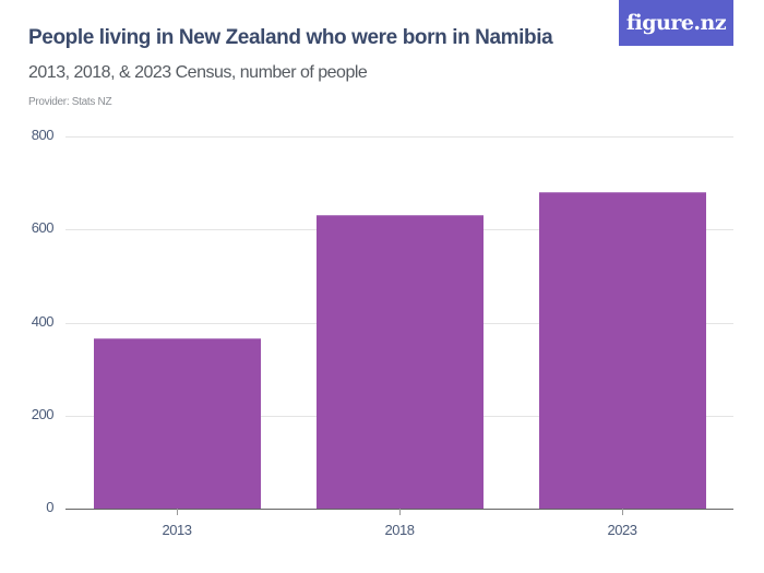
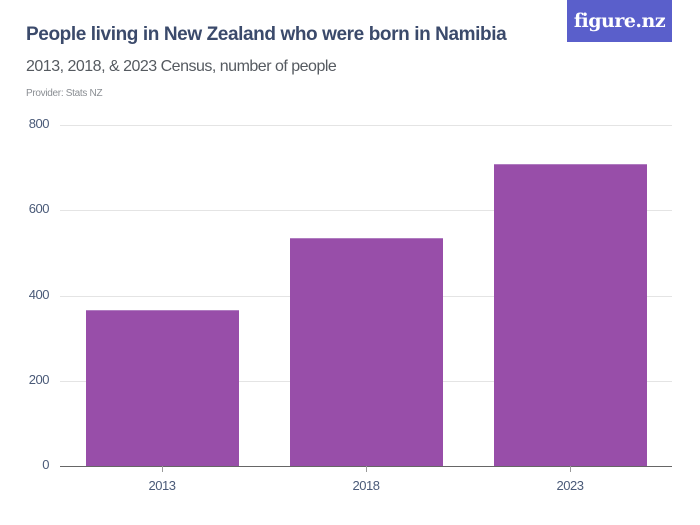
2018: 630 -> 540
2023: 680 -> 710
